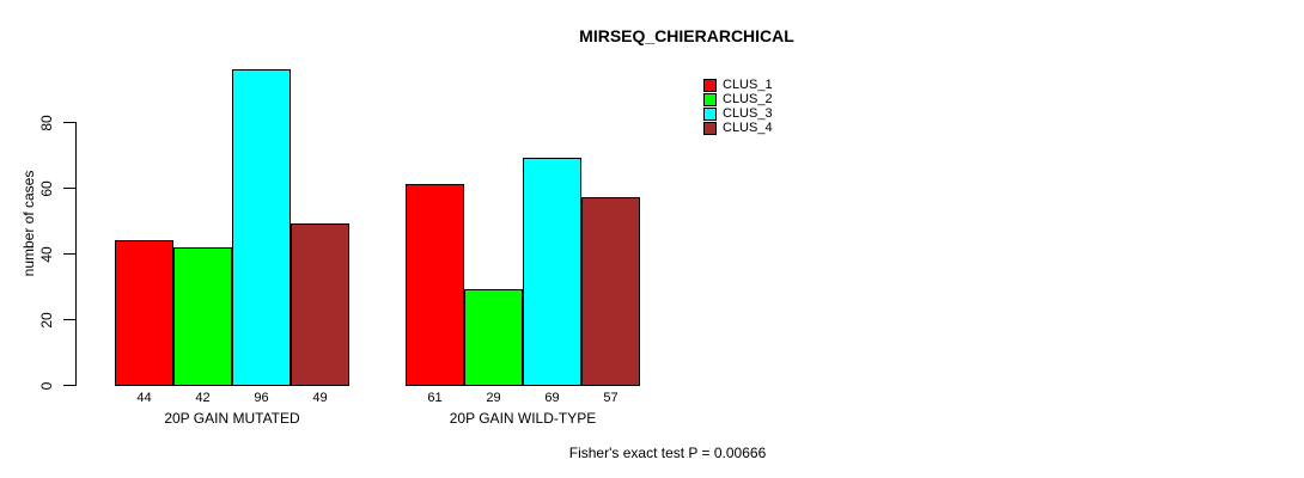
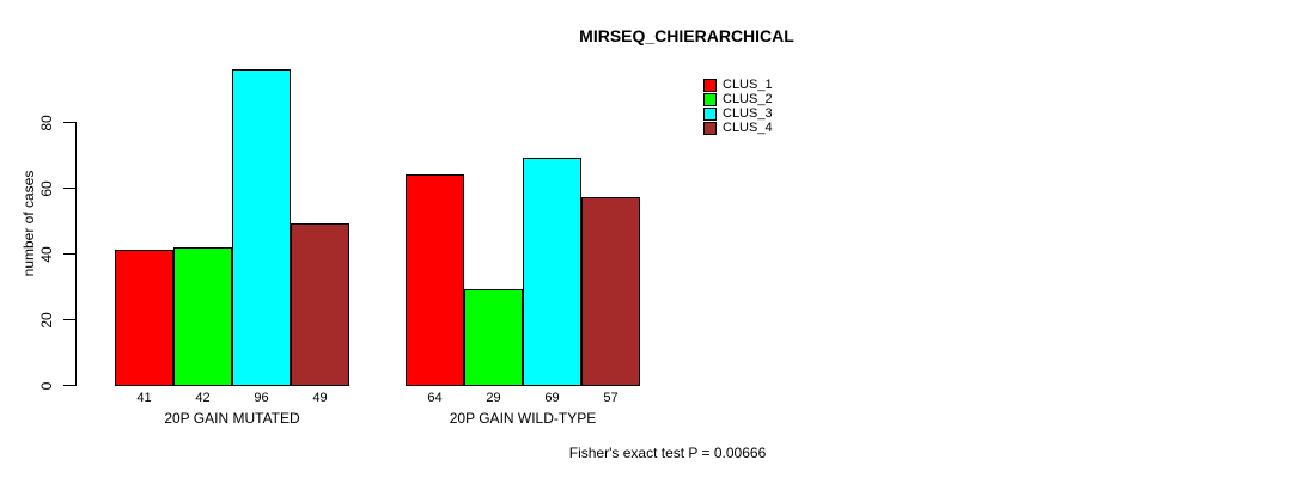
CLUS_1/20P GAIN MUTATED: 44 -> 41
CLUS_1/20P GAIN WILD-TYPE: 61 -> 64
